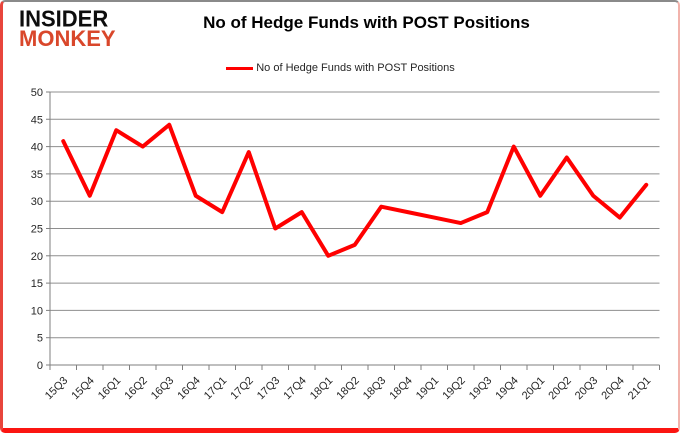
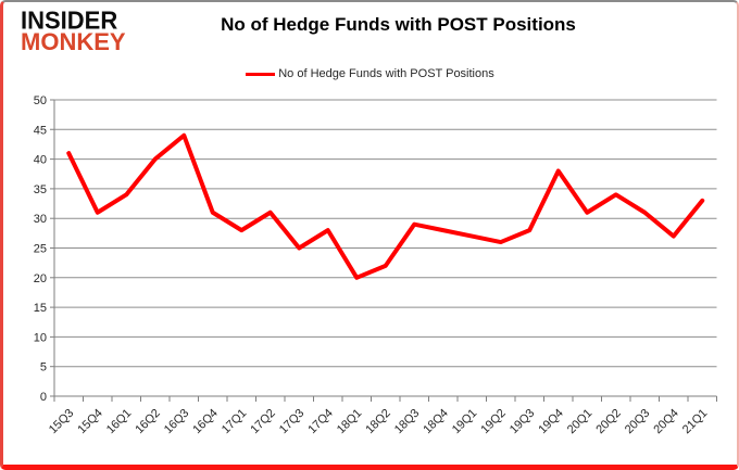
16Q1: 43 -> 34
17Q2: 39 -> 31
19Q4: 40 -> 38
20Q2: 38 -> 34
